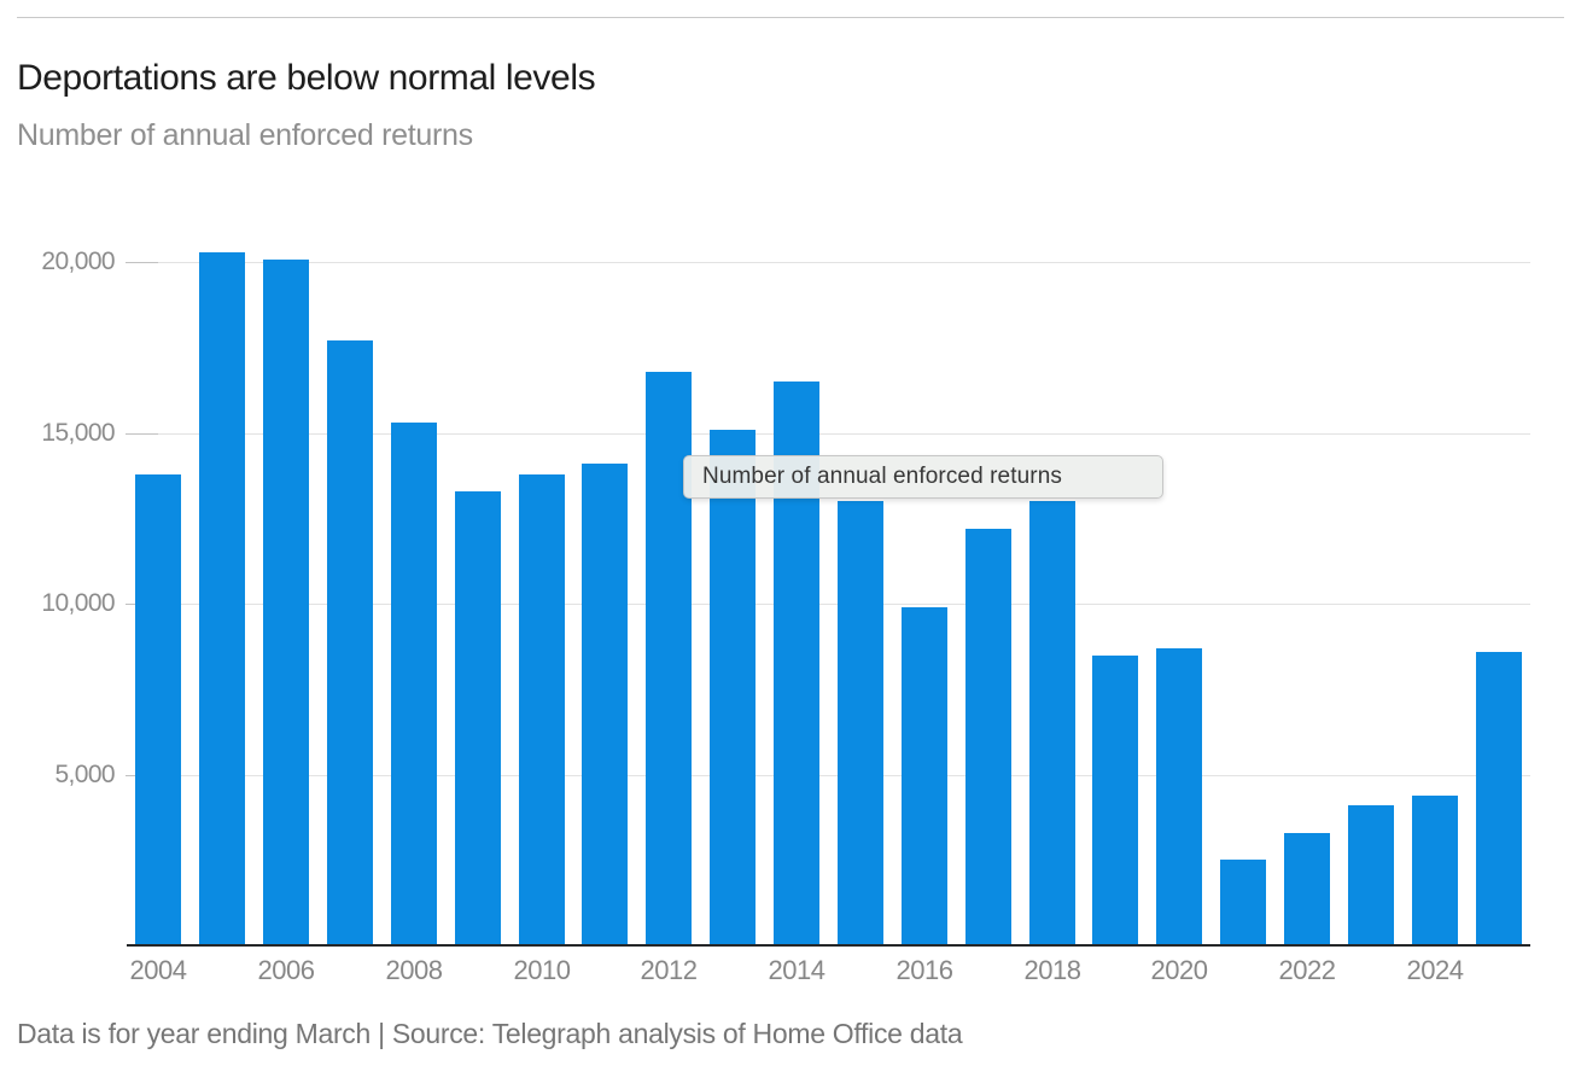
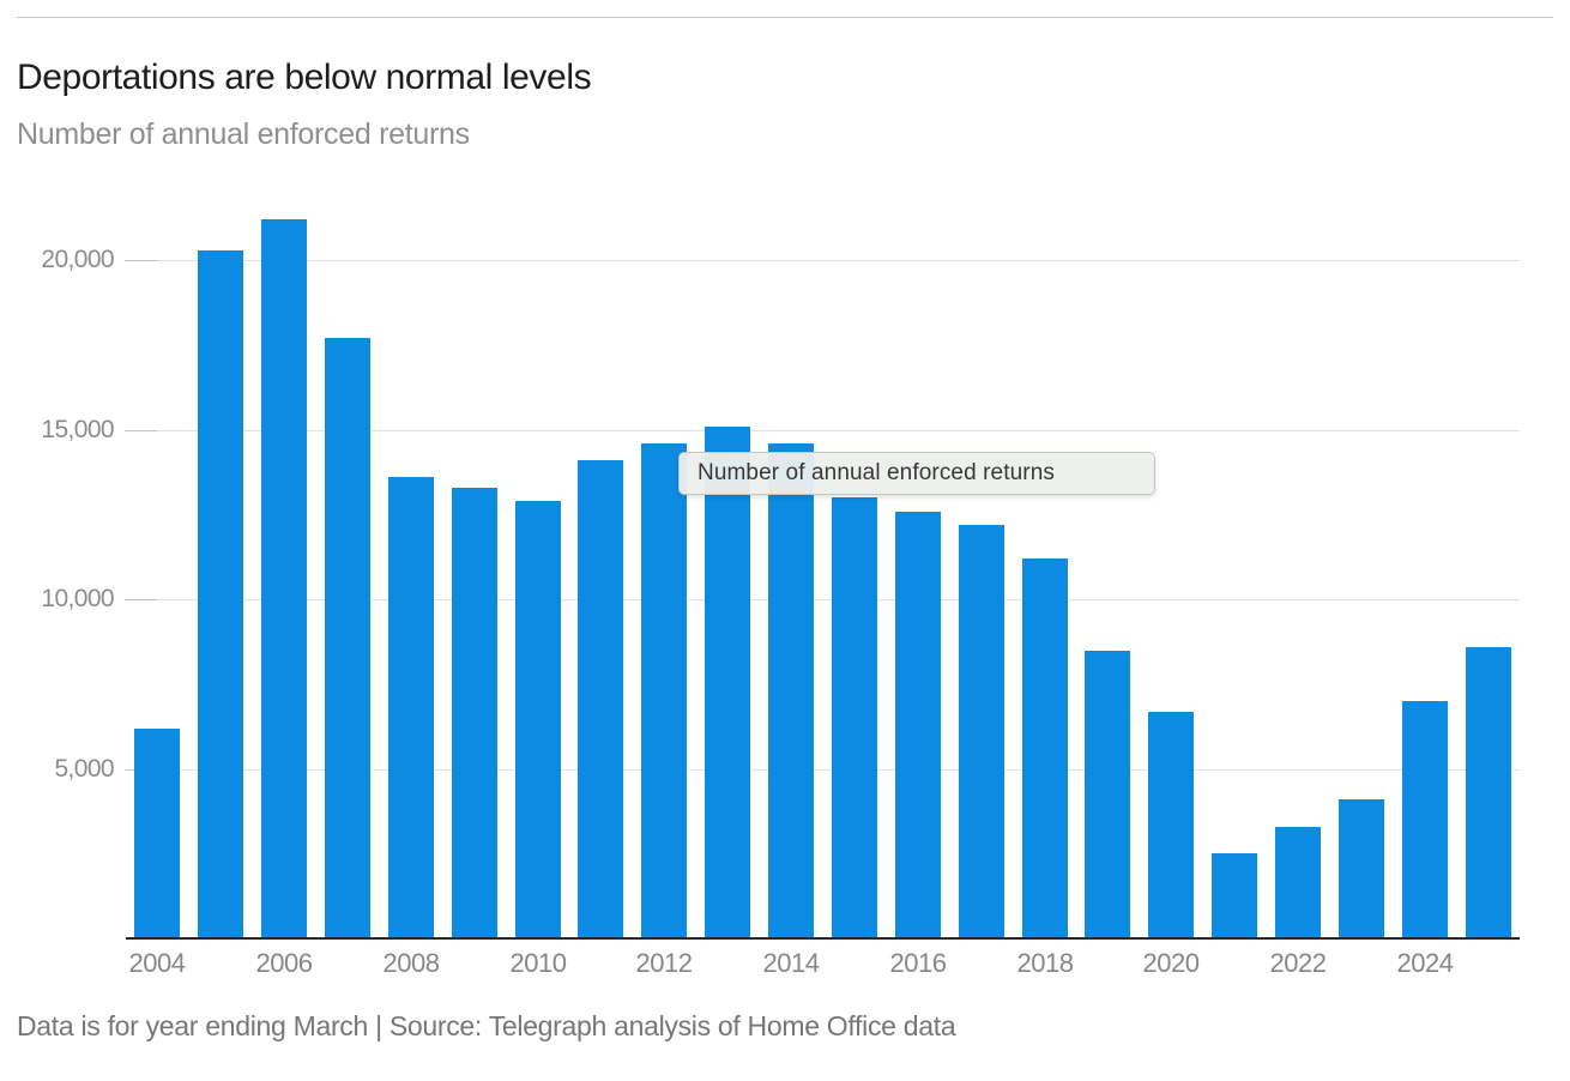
2004: 13800 -> 6200
2006: 20100 -> 21200
2008: 15300 -> 13600
2010: 13800 -> 12900
2012: 16800 -> 14600
2014: 16500 -> 14600
2016: 9900 -> 12600
2018: 13000 -> 11200
2020: 8700 -> 6700
2024: 4400 -> 7000
